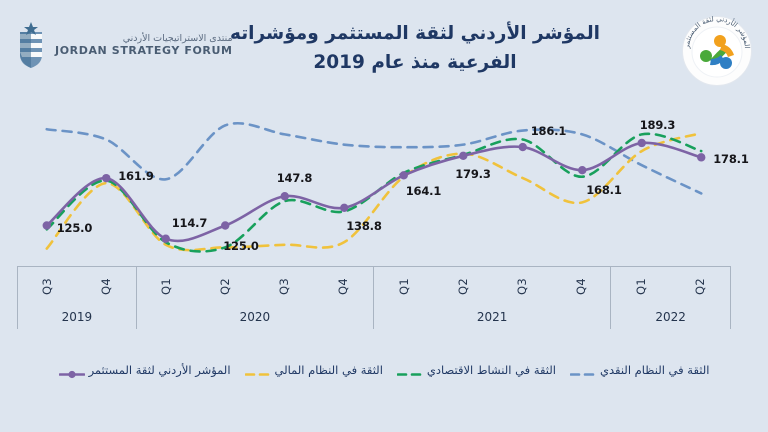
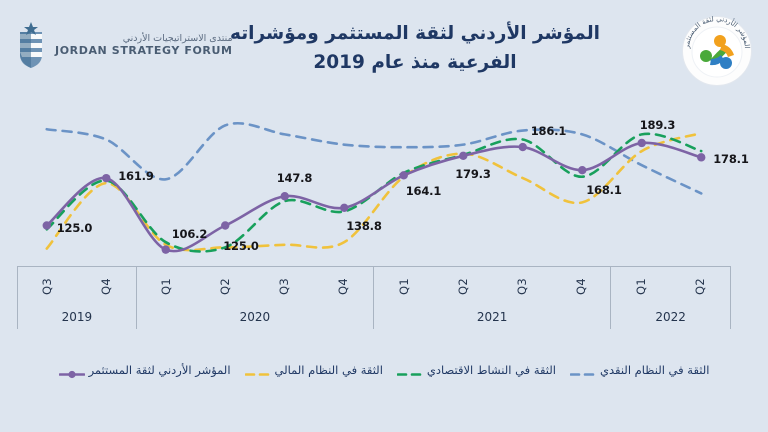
المؤشر الأردني لثقة المستثمر/2020 Q1: 114.7 -> 106.2
